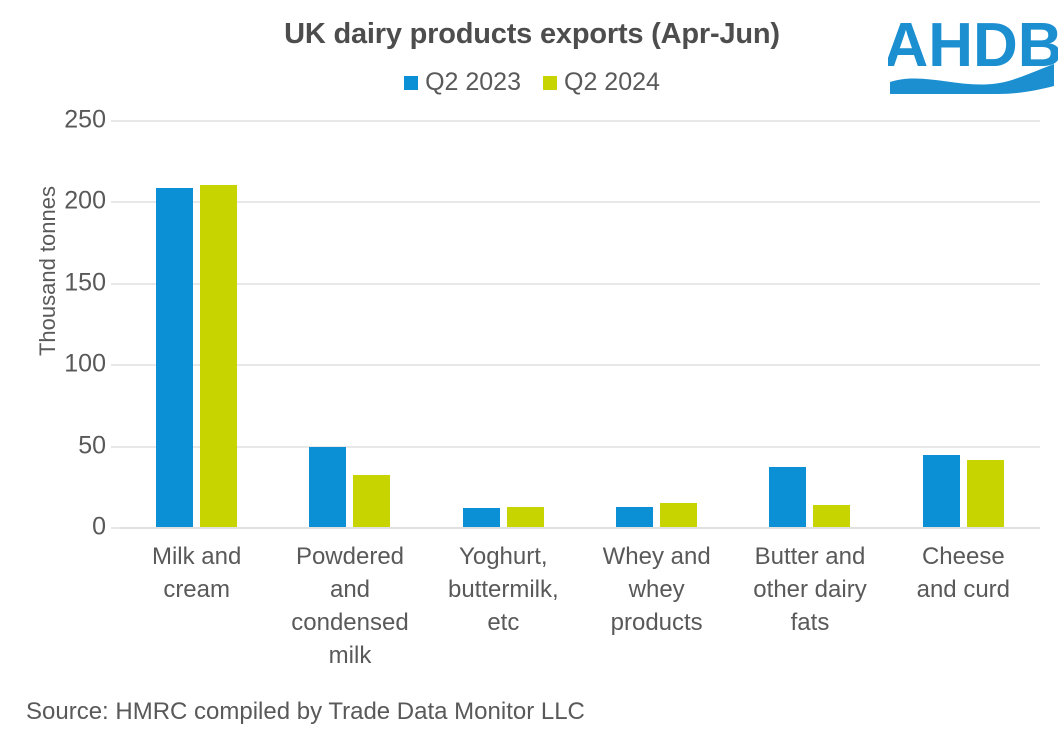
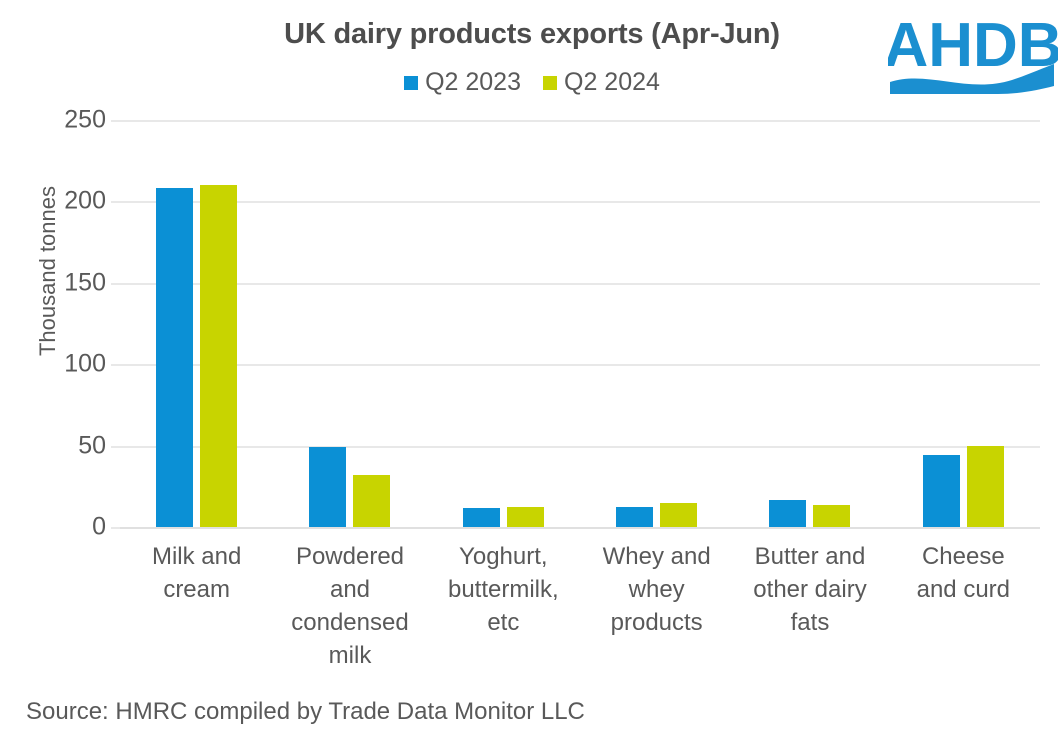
Q2 2023/Butter and other dairy fats: 37 -> 16
Q2 2024/Cheese and curd: 41 -> 50
